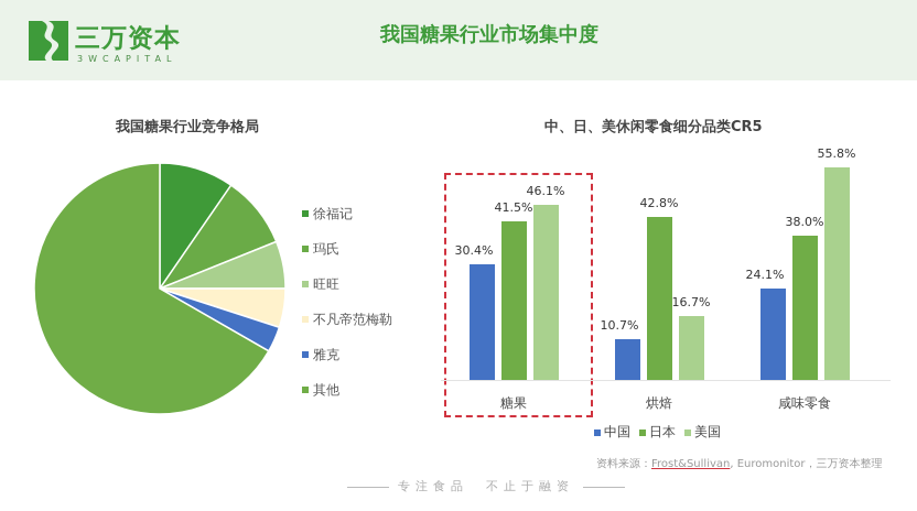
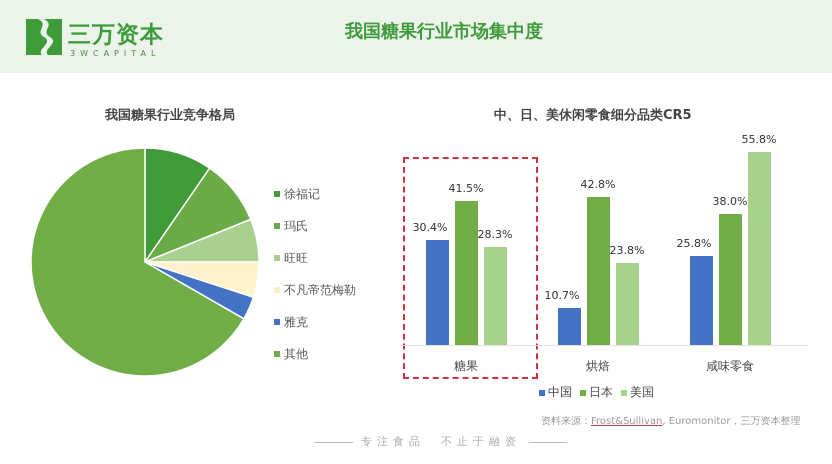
中、日、美休闲零食细分品类CR5/美国/糖果: 46.1% -> 28.3%
中、日、美休闲零食细分品类CR5/美国/烘焙: 16.7% -> 23.8%
中、日、美休闲零食细分品类CR5/中国/咸味零食: 24.1% -> 25.8%
